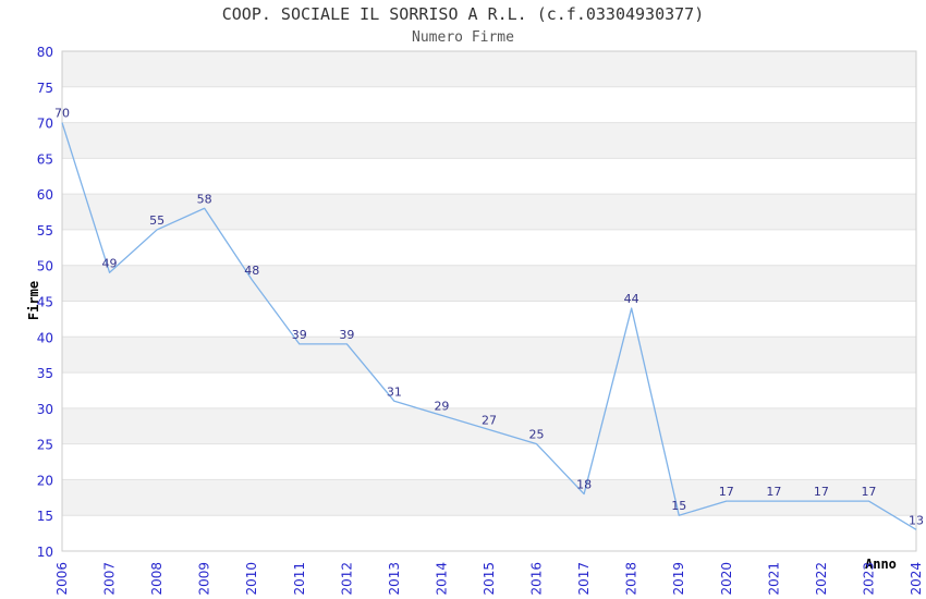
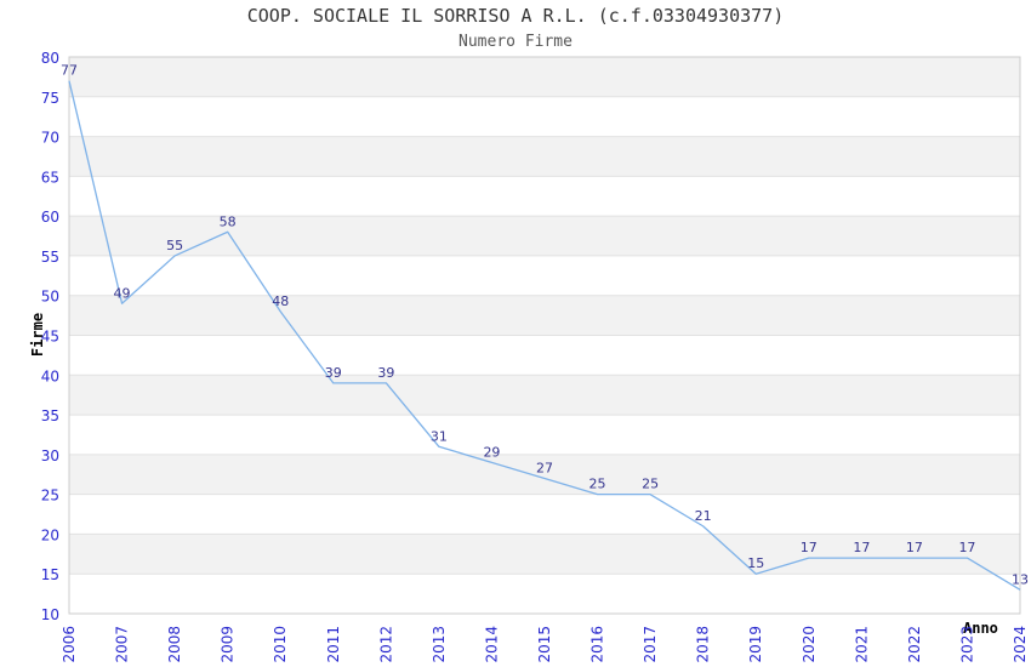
2006: 70 -> 77
2017: 18 -> 25
2018: 44 -> 21
